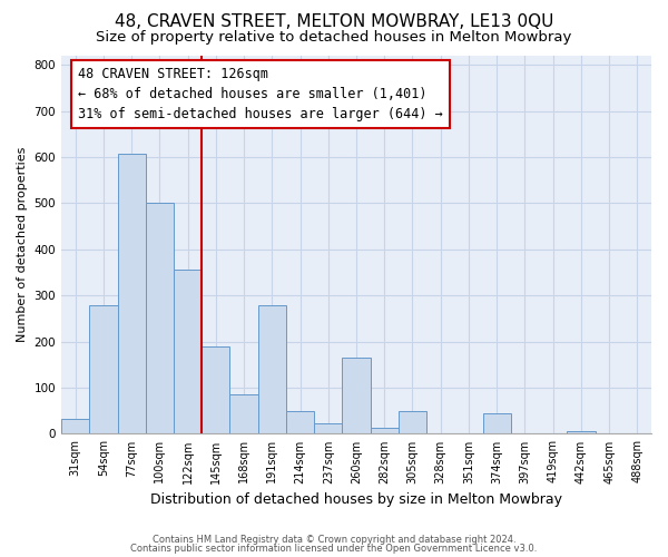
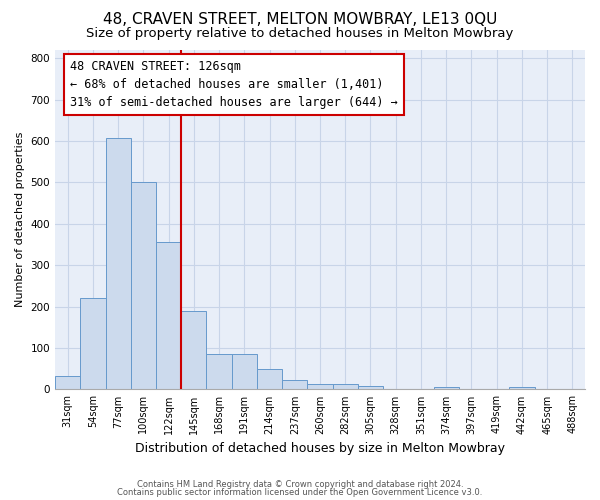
54sqm: 280 -> 220
191sqm: 280 -> 85
260sqm: 165 -> 14
305sqm: 50 -> 8
374sqm: 45 -> 6
